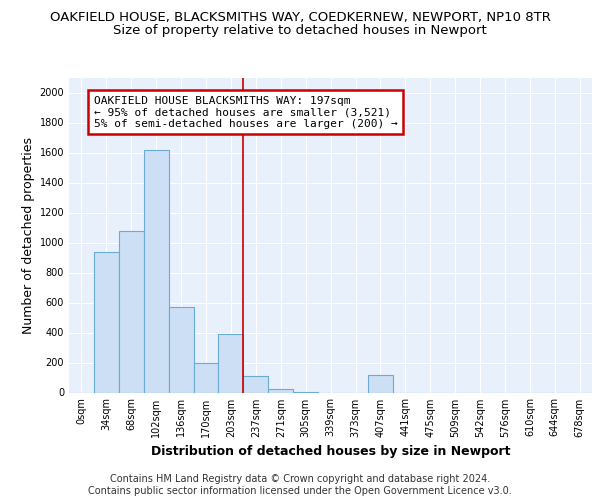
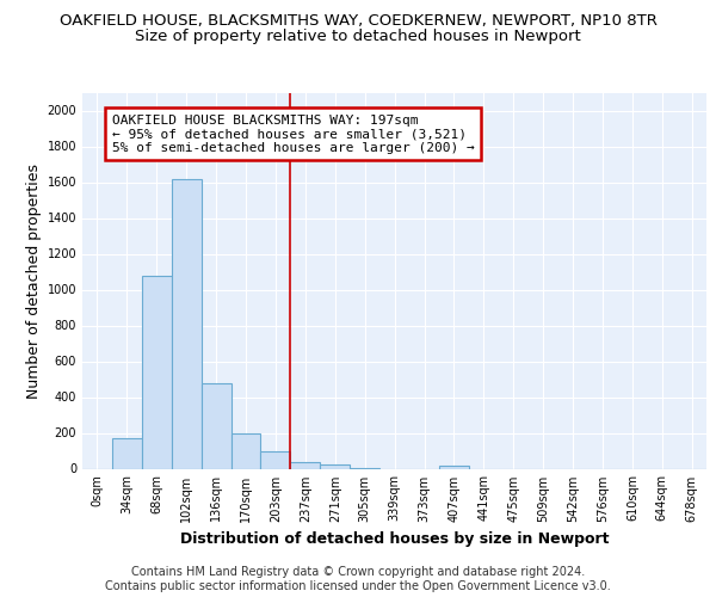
34sqm: 940 -> 170
136sqm: 570 -> 480
203sqm: 390 -> 100
237sqm: 110 -> 40
407sqm: 120 -> 20
